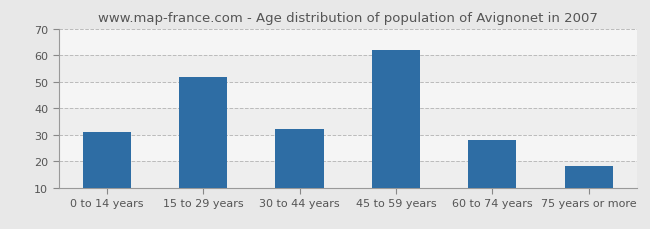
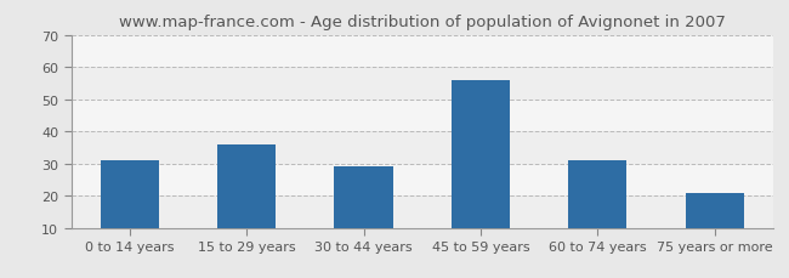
15 to 29 years: 52 -> 36
30 to 44 years: 32 -> 29
45 to 59 years: 62 -> 56
60 to 74 years: 28 -> 31
75 years or more: 18 -> 21
